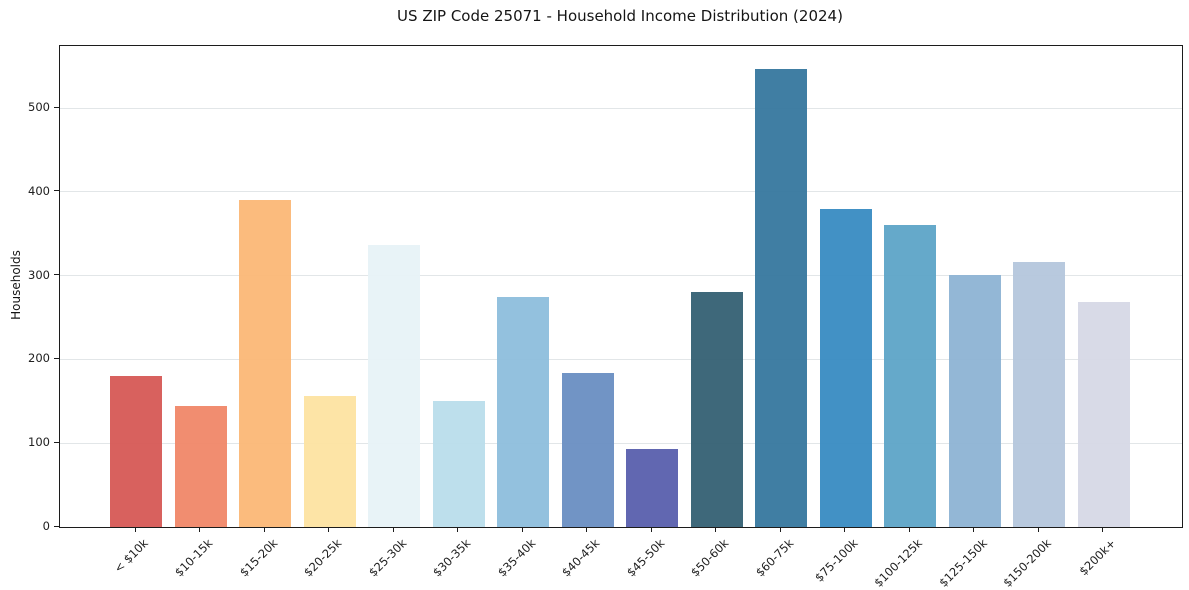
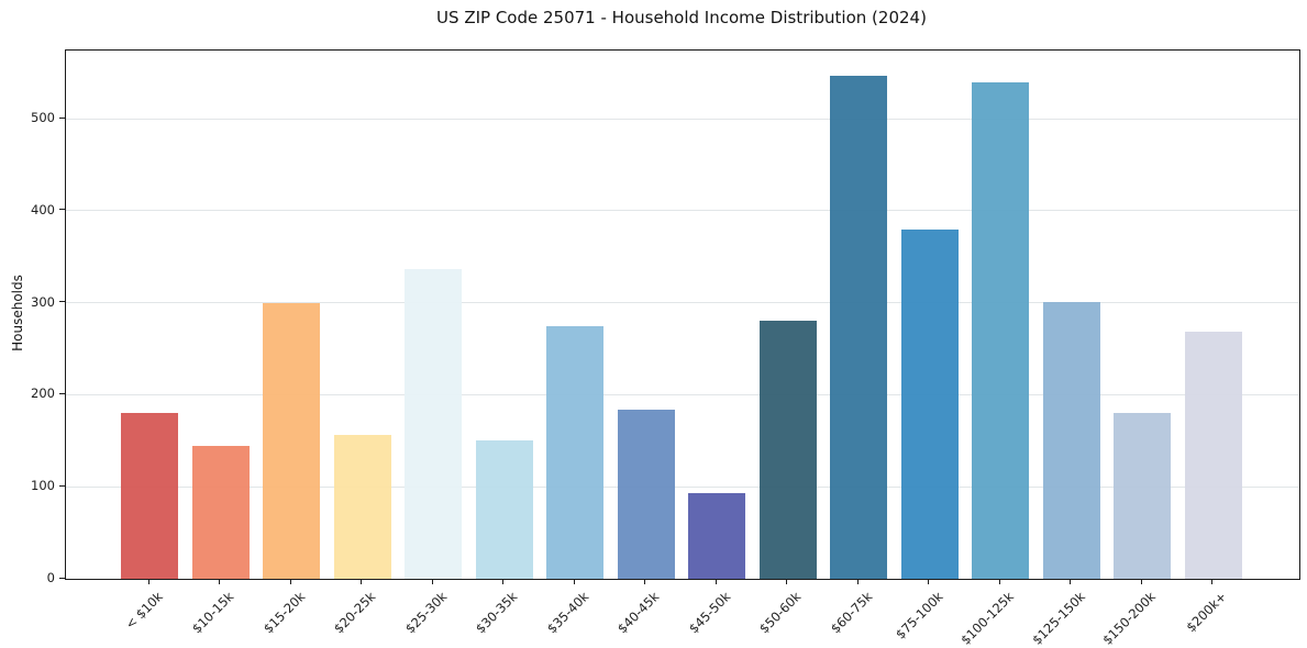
$15-20k: 390 -> 300
$100-125k: 360 -> 540
$150-200k: 320 -> 180
